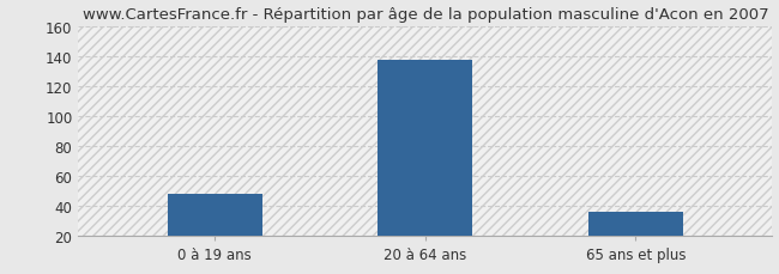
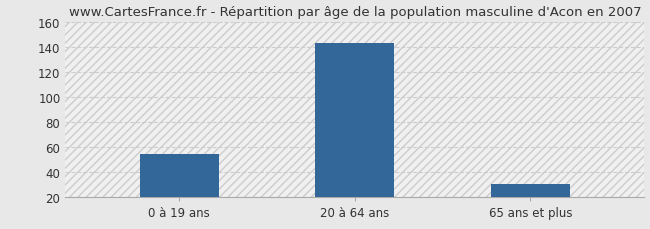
0 à 19 ans: 48 -> 54
20 à 64 ans: 137 -> 143
65 ans et plus: 36 -> 30
